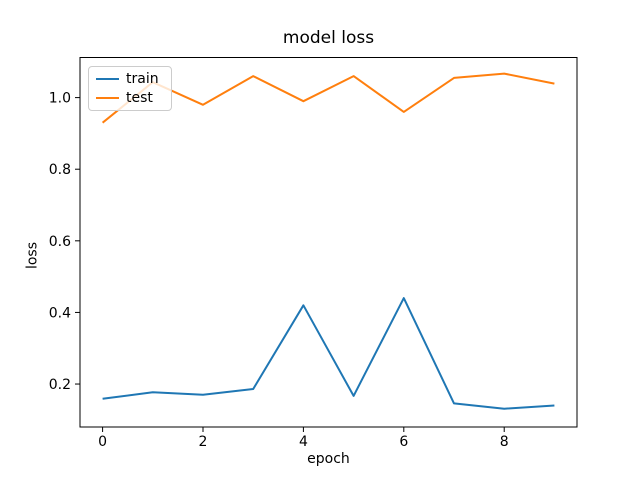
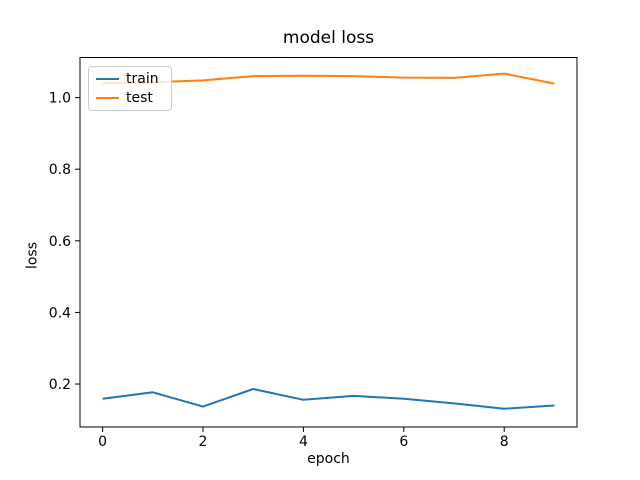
test/0: 0.93 -> 1.04
train/2: 0.17 -> 0.14
test/2: 0.98 -> 1.05
train/4: 0.42 -> 0.16
test/4: 0.99 -> 1.06
train/6: 0.44 -> 0.16
test/6: 0.96 -> 1.06
